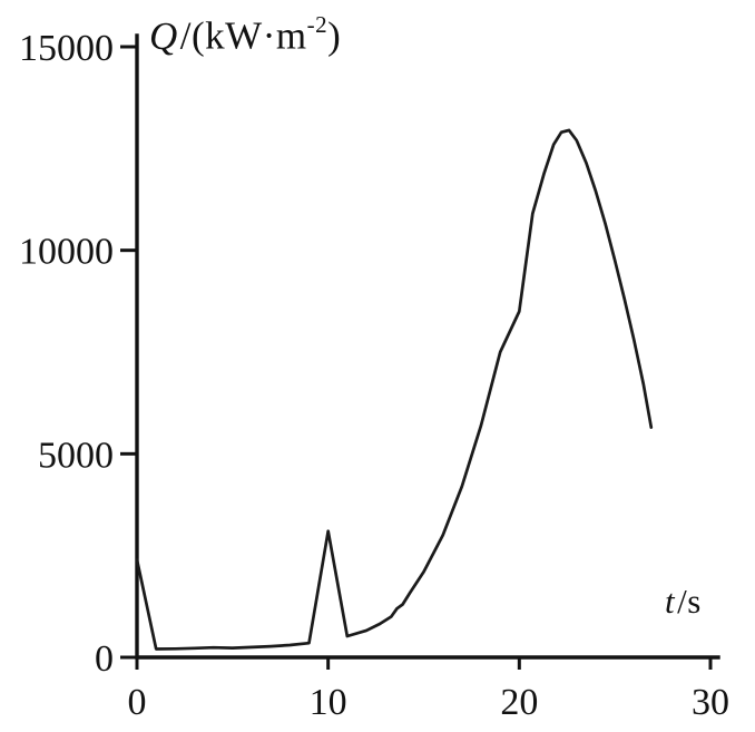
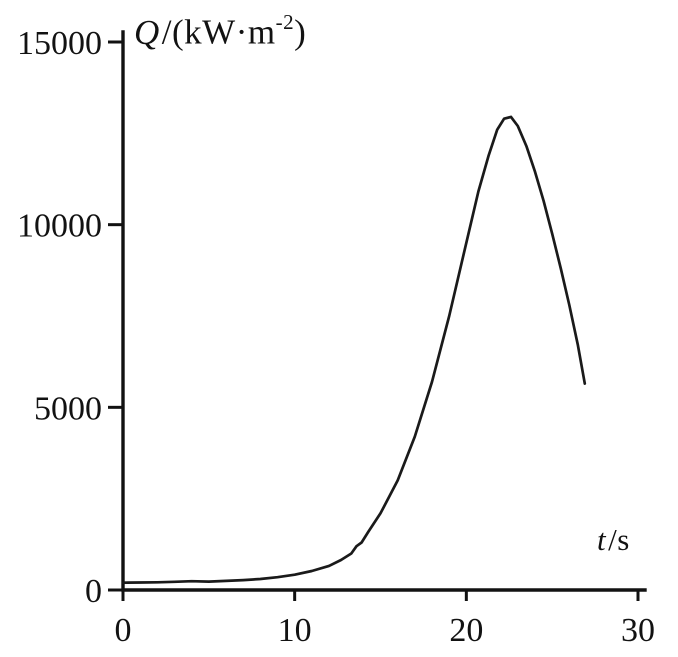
0: 2400 -> 200
10: 3100 -> 400
20: 8500 -> 9500
